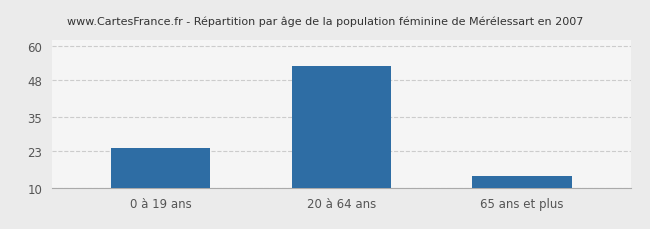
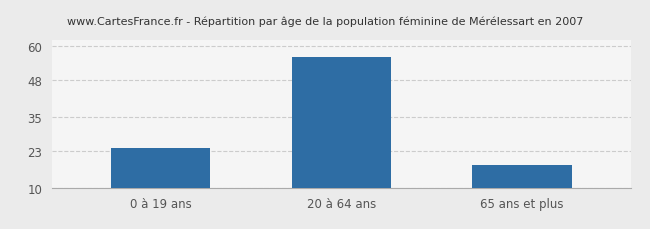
20 à 64 ans: 53 -> 56
65 ans et plus: 14 -> 18
